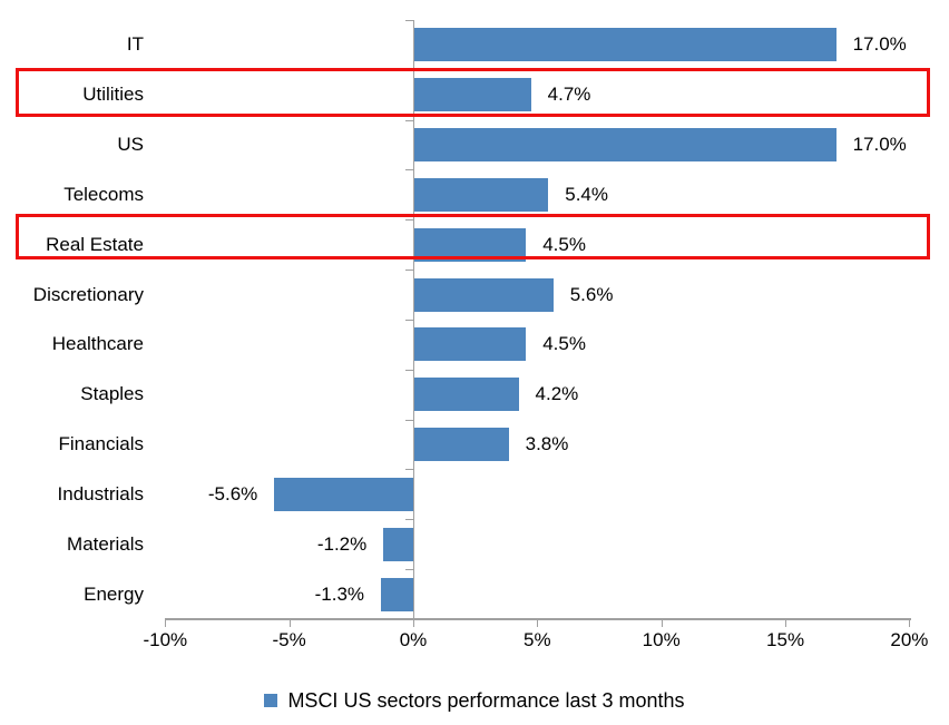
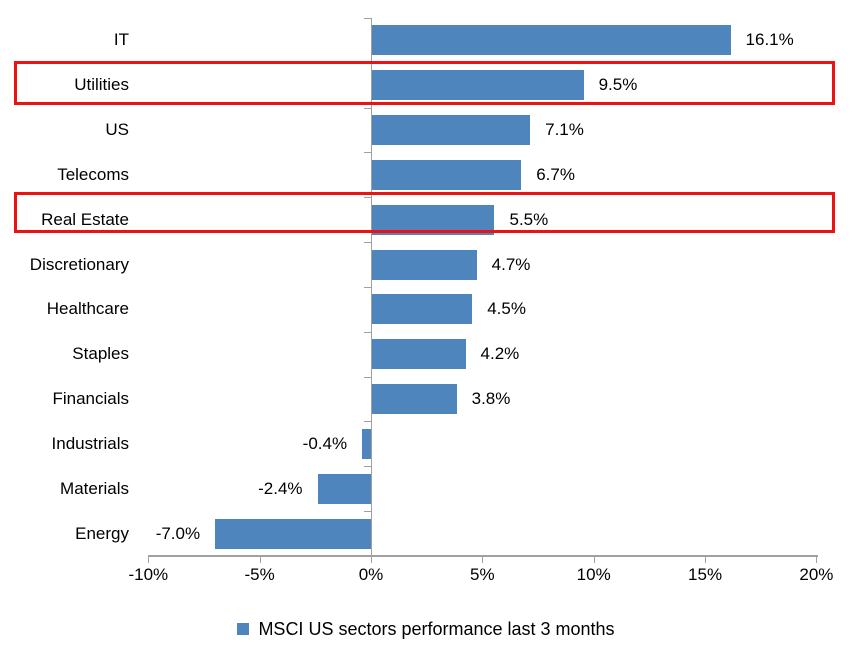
IT: 17.0% -> 16.1%
Utilities: 4.7% -> 9.5%
US: 17.0% -> 7.1%
Telecoms: 5.4% -> 6.7%
Real Estate: 4.5% -> 5.5%
Discretionary: 5.6% -> 4.7%
Industrials: -5.6% -> -0.4%
Materials: -1.2% -> -2.4%
Energy: -1.3% -> -7.0%
